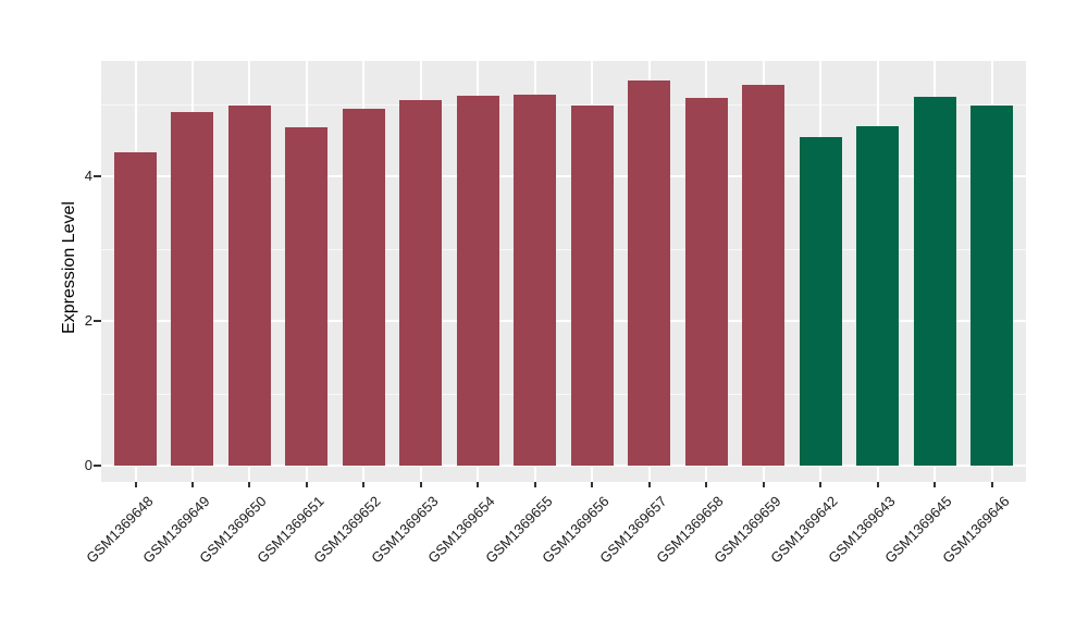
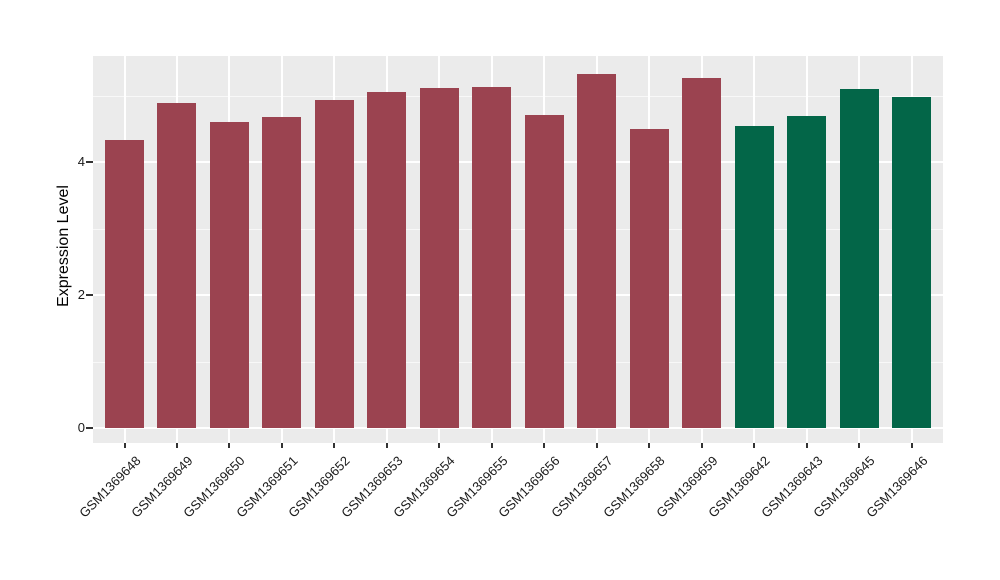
GSM1369650: 5.0 -> 4.6
GSM1369656: 5.0 -> 4.7
GSM1369658: 5.1 -> 4.5
